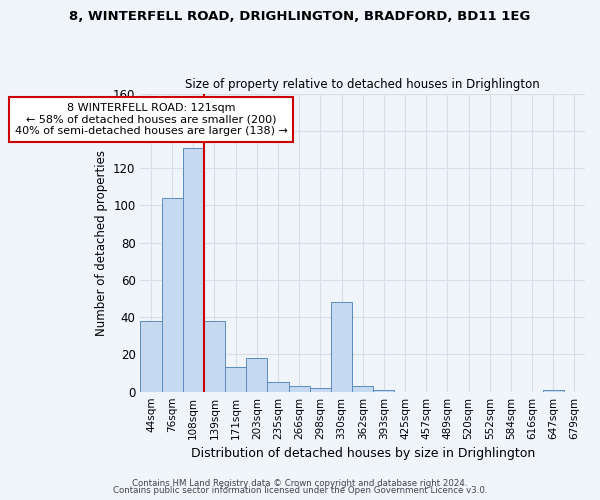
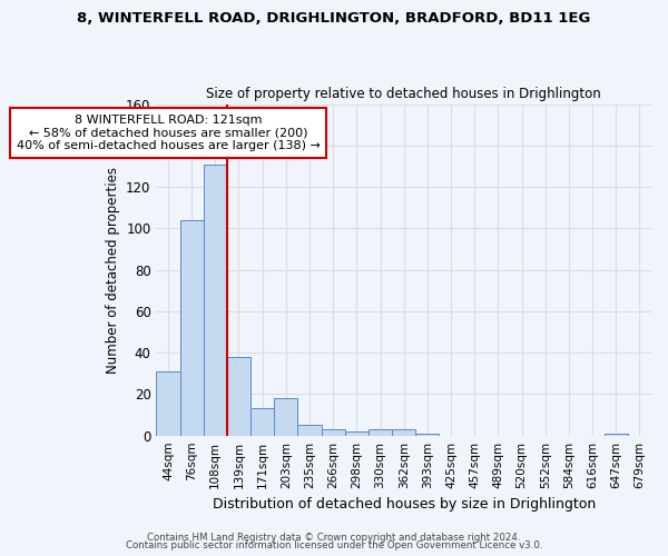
44sqm: 38 -> 31
330sqm: 48 -> 3
